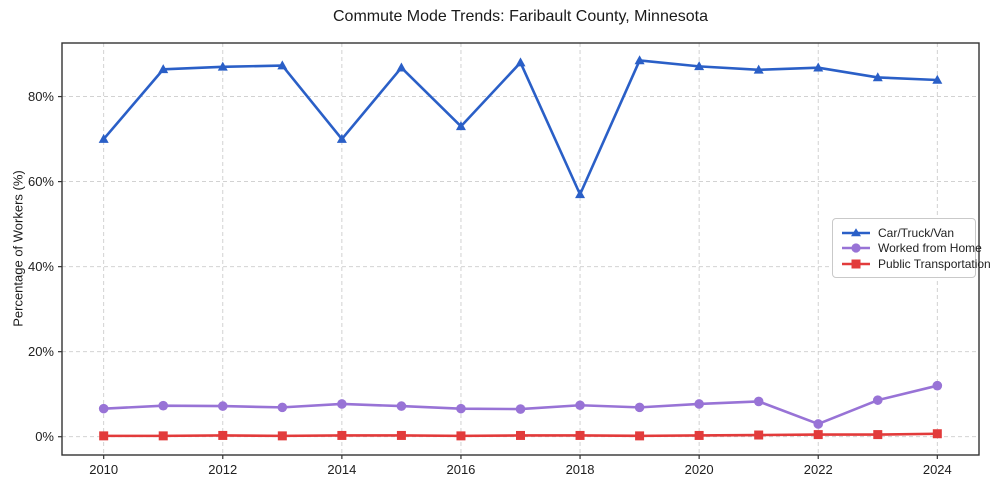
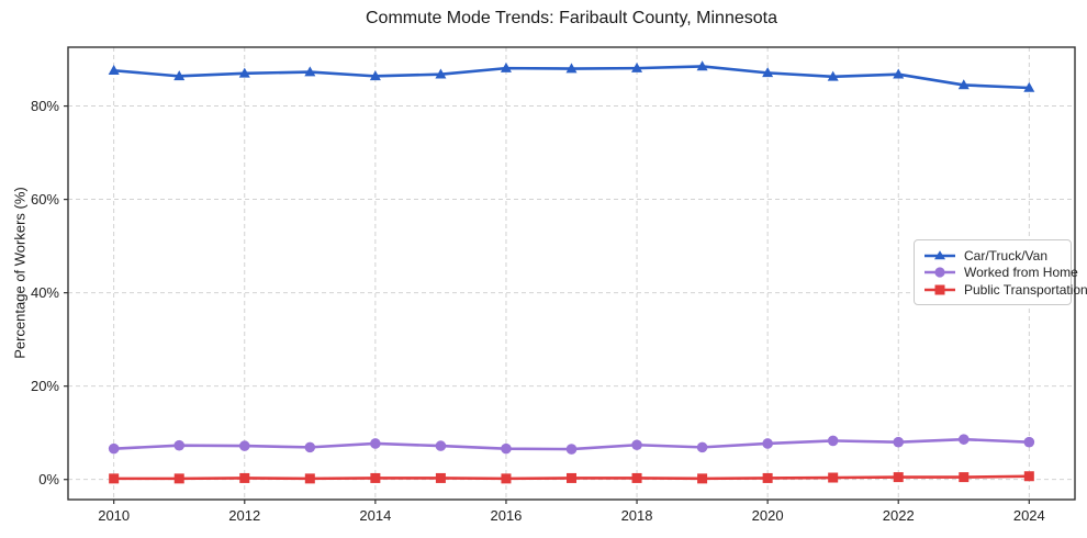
Car/Truck/Van/2010: 70% -> 88%
Car/Truck/Van/2014: 70% -> 86%
Car/Truck/Van/2016: 73% -> 88%
Car/Truck/Van/2018: 57% -> 88%
Worked from Home/2022: 3% -> 8%
Worked from Home/2024: 12% -> 8%
